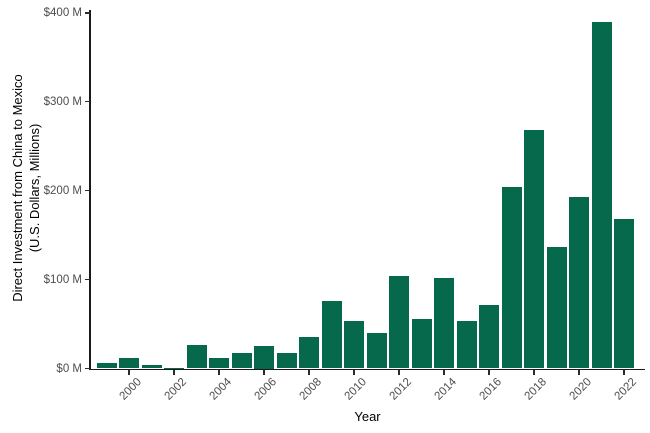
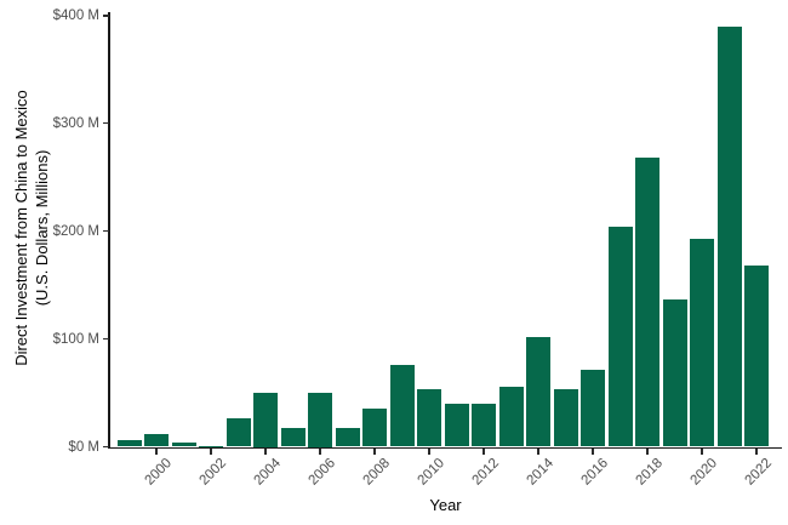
2004: $10M -> $50M
2006: $20M -> $50M
2012: $100M -> $40M
